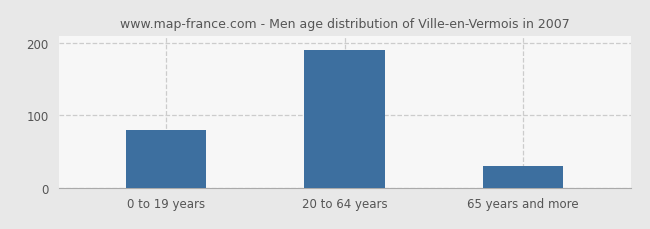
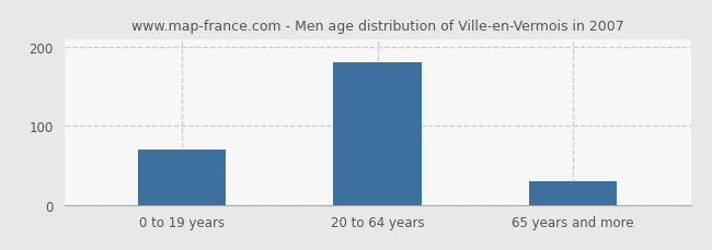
0 to 19 years: 80 -> 70
20 to 64 years: 190 -> 180
